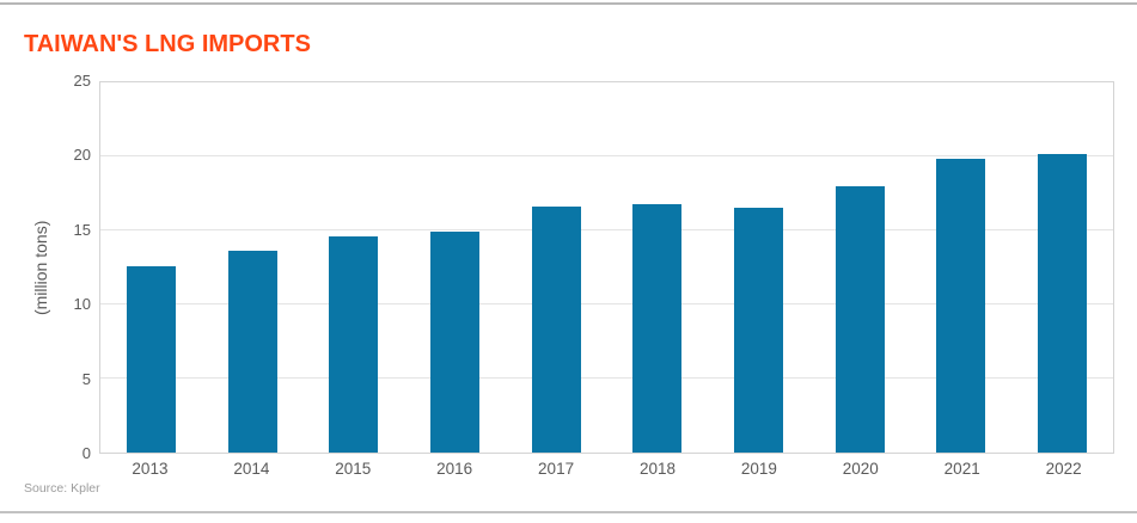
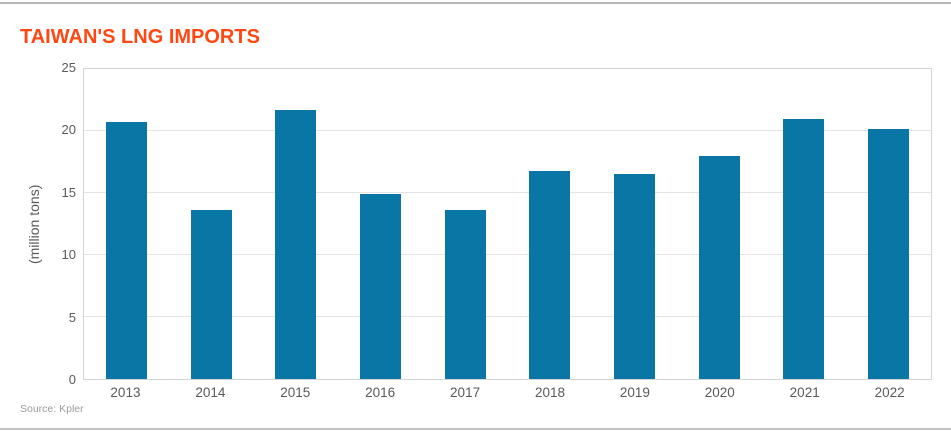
2013: 12.6 -> 20.7
2015: 14.6 -> 21.7
2017: 16.6 -> 13.6
2021: 19.8 -> 21.0
